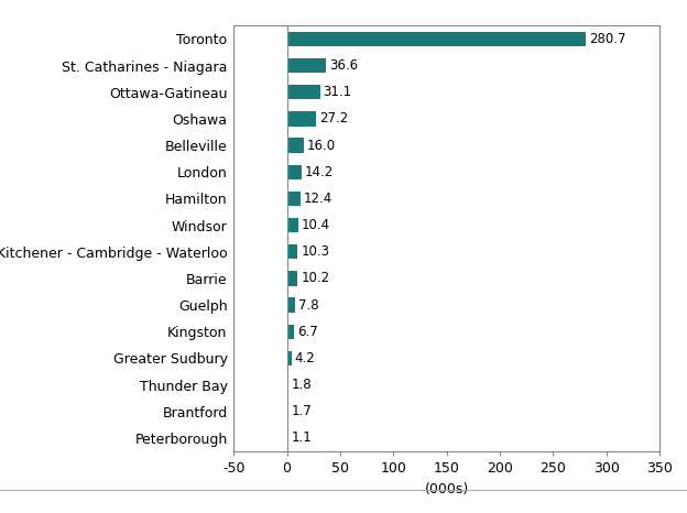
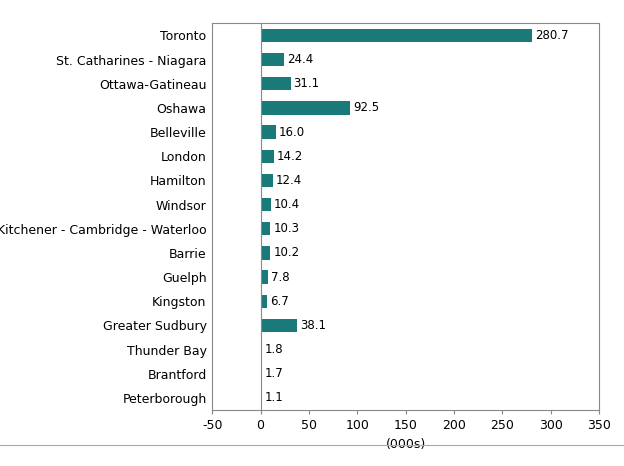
St. Catharines - Niagara: 36.6 -> 24.4
Oshawa: 27.2 -> 92.5
Greater Sudbury: 4.2 -> 38.1
